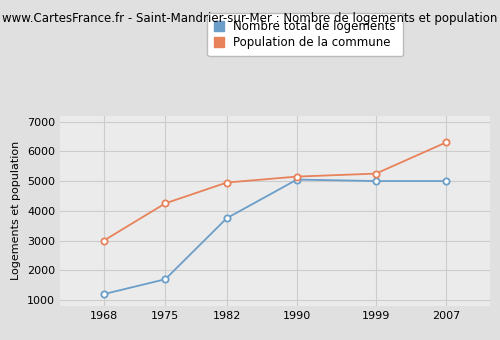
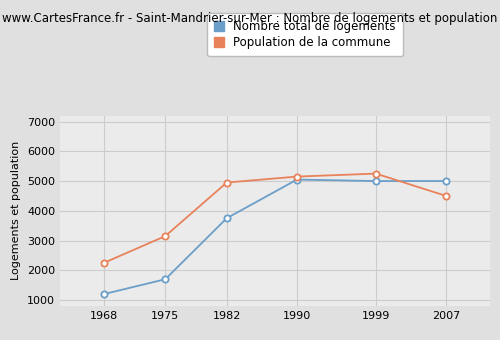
Population de la commune/1968: 3000 -> 2250
Population de la commune/1975: 4250 -> 3150
Population de la commune/2007: 6300 -> 4500
